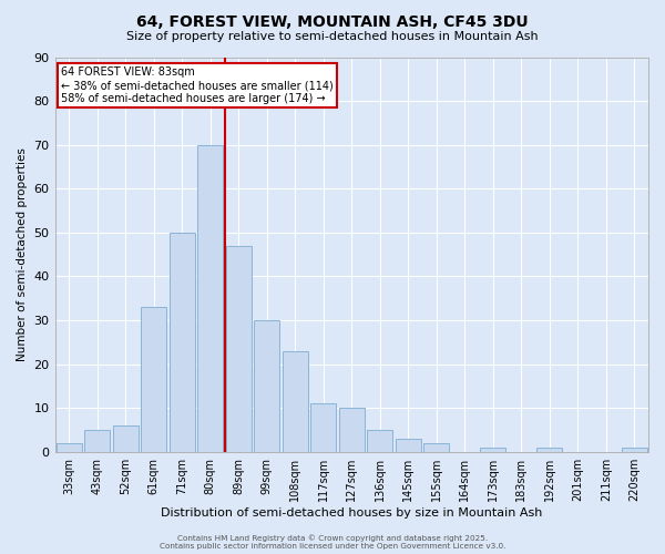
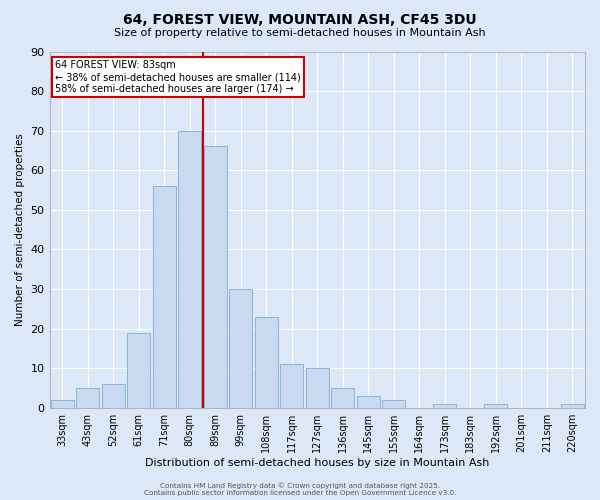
61sqm: 33 -> 19
71sqm: 50 -> 56
89sqm: 47 -> 66
